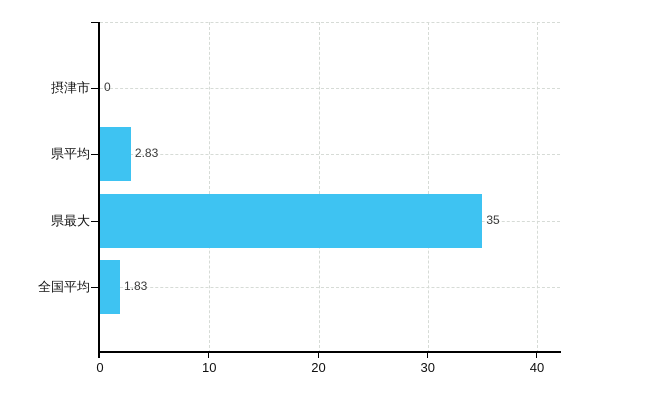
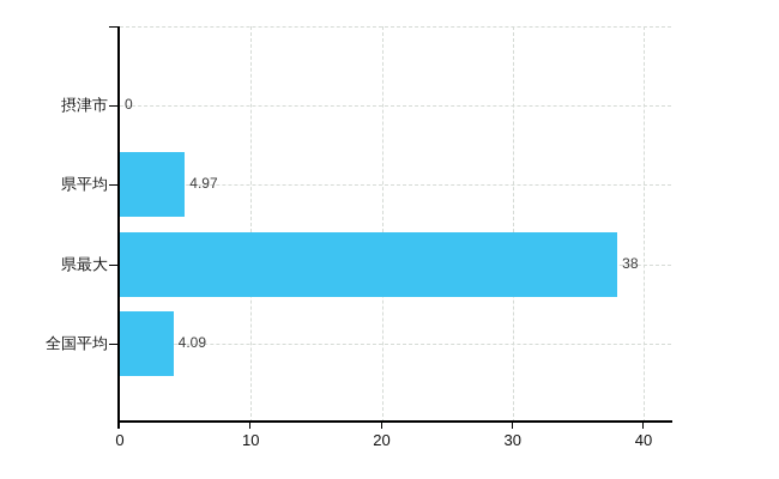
県平均: 2.83 -> 4.97
県最大: 35 -> 38
全国平均: 1.83 -> 4.09
